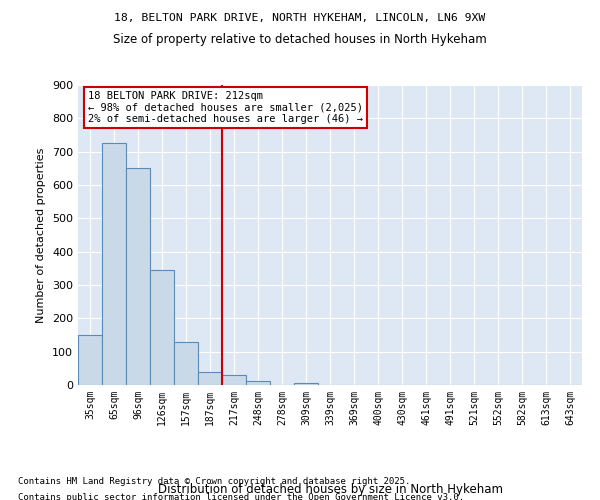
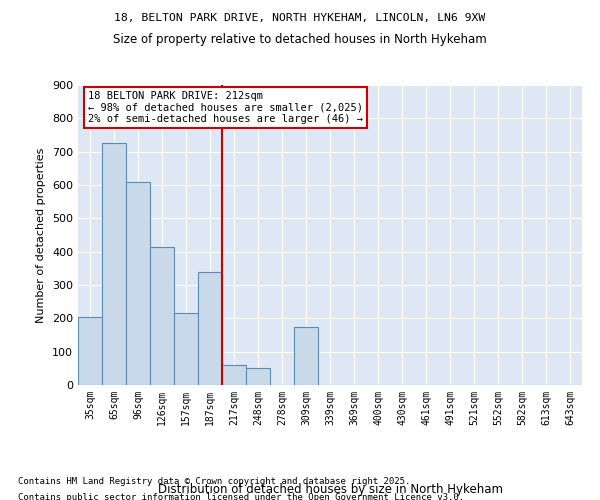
35sqm: 150 -> 205
96sqm: 650 -> 610
126sqm: 345 -> 415
157sqm: 130 -> 215
187sqm: 40 -> 340
217sqm: 30 -> 60
248sqm: 12 -> 50
309sqm: 5 -> 175
